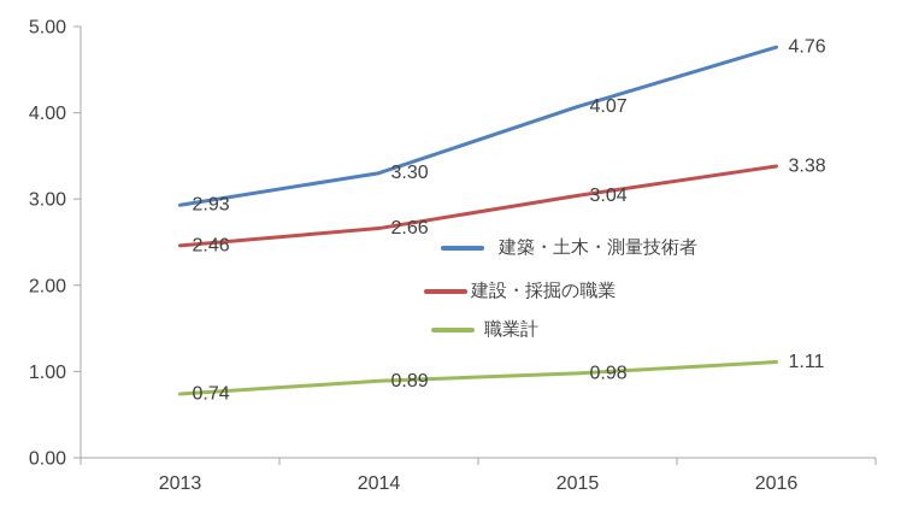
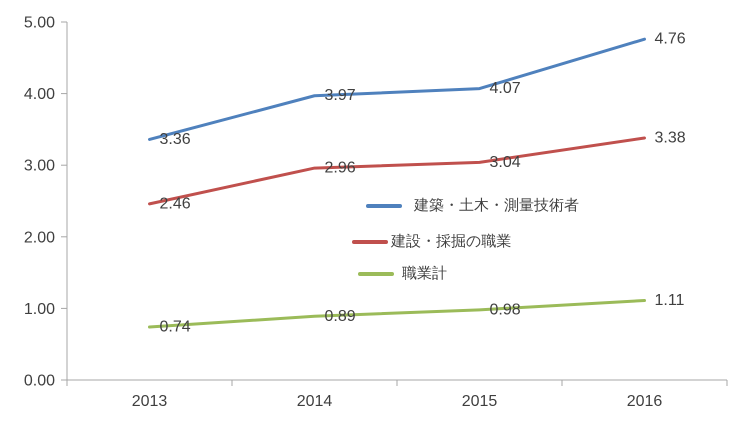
建築・土木・測量技術者/2013: 2.93 -> 3.36
建築・土木・測量技術者/2014: 3.30 -> 3.97
建設・採掘の職業/2014: 2.66 -> 2.96
